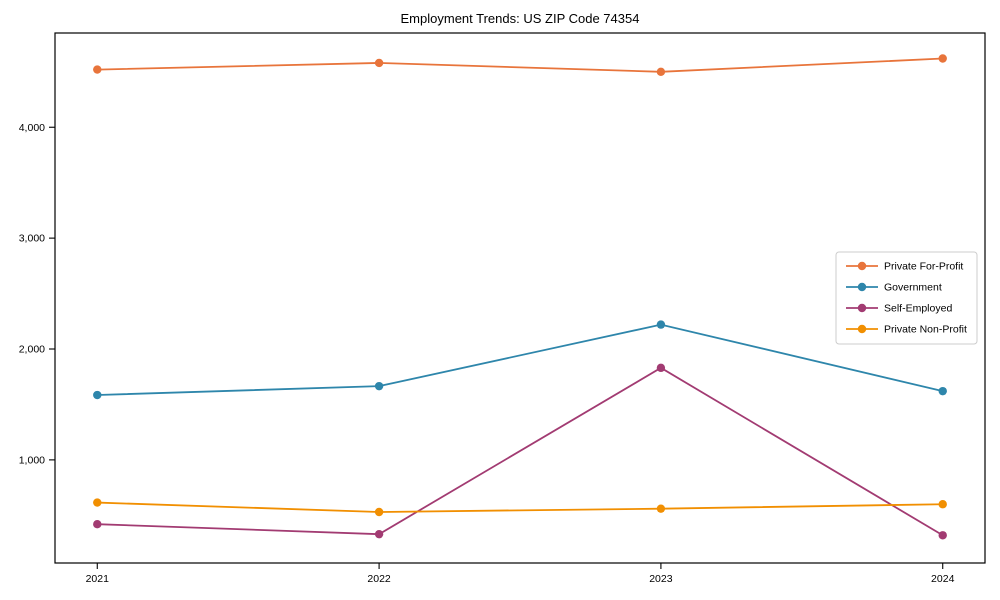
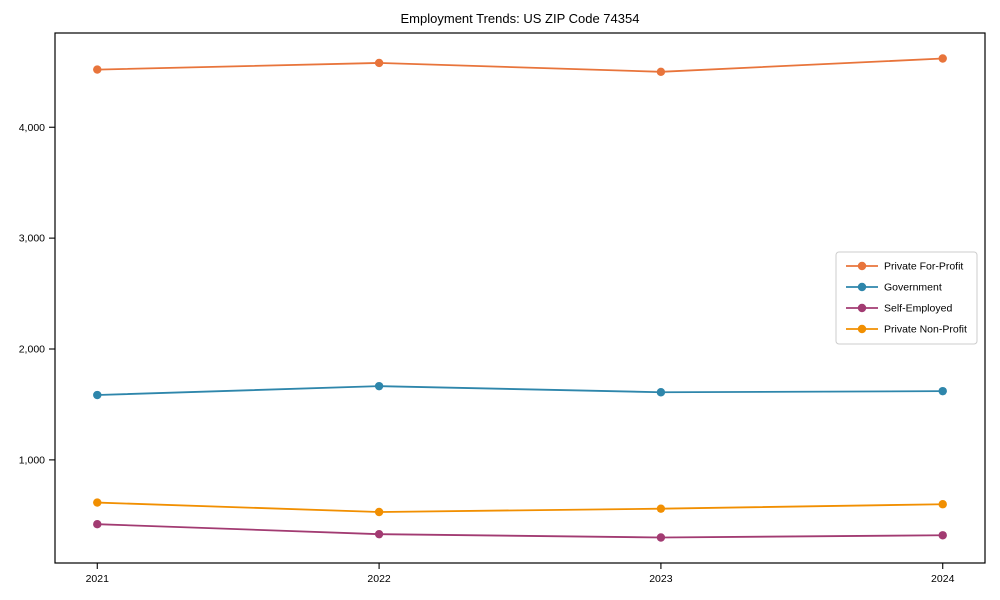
Government/2023: 2220 -> 1610
Self-Employed/2023: 1830 -> 300
